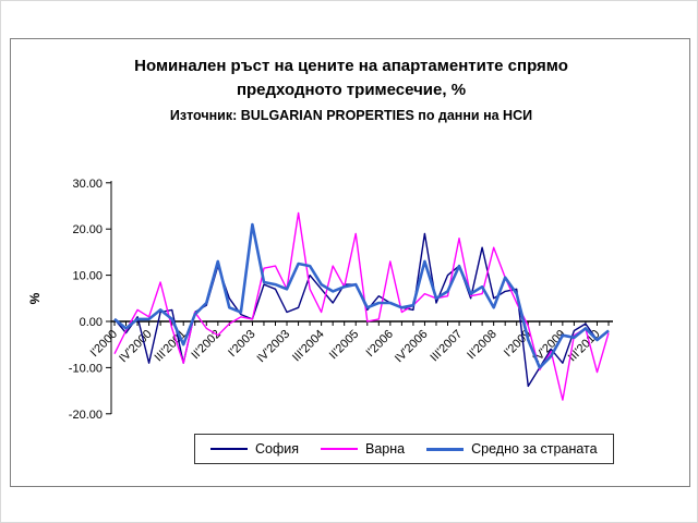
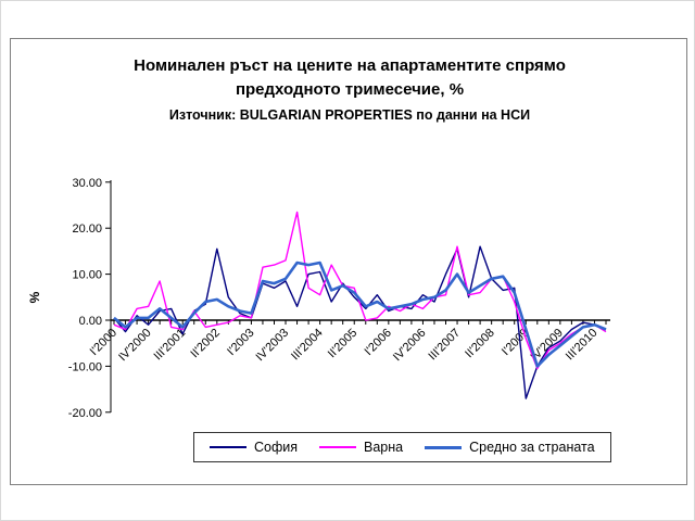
Варна/I'2000: -7 -> -1
София/IV'2000: -9 -> -1
Варна/IV'2000: 1 -> 3
София/III'2001: -9 -> -3
Варна/III'2001: -9 -> -2
Средно за страната/III'2001: -5 -> -2
София/II'2002: 12 -> 16
Варна/II'2002: -3 -> -1
Средно за страната/II'2002: 13 -> 4
Средно за страната/I'2003: 21 -> 2
София/IV'2003: 2 -> 8
Варна/IV'2003: 7 -> 13
Средно за страната/IV'2003: 7 -> 9
София/III'2004: 7 -> 10
Варна/III'2004: 2 -> 6
Средно за страната/III'2004: 8 -> 12
София/II'2005: 8 -> 5
Варна/II'2005: 19 -> 7
Средно за страната/II'2005: 8 -> 6
София/I'2006: 4 -> 2
Варна/I'2006: 13 -> 3
Средно за страната/I'2006: 4 -> 2
София/IV'2006: 19 -> 6
Варна/IV'2006: 6 -> 2
Средно за страната/IV'2006: 13 -> 4
София/III'2007: 12 -> 16
Варна/III'2007: 18 -> 16
Средно за страната/III'2007: 12 -> 10
София/II'2008: 5 -> 9
Варна/II'2008: 16 -> 9
Средно за страната/II'2008: 3 -> 9
София/I'2009: -14 -> -17
Варна/I'2009: -1 -> -4
Средно за страната/I'2009: -4 -> -2
София/IV'2009: -9 -> -4
Варна/IV'2009: -17 -> -5
Средно за страната/IV'2009: -3 -> -6
София/III'2010: -4 -> -1
Варна/III'2010: -11 -> -1
Средно за страната/III'2010: -4 -> -1
